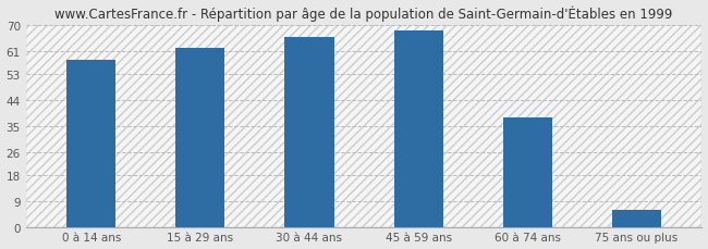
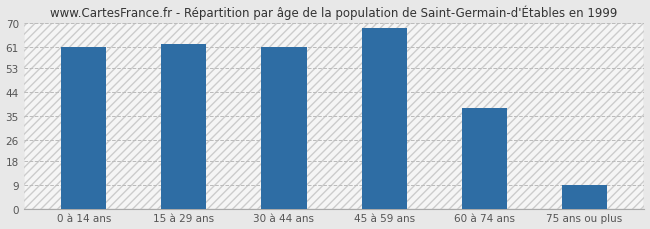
0 à 14 ans: 58 -> 61
30 à 44 ans: 66 -> 61
75 ans ou plus: 6 -> 9
